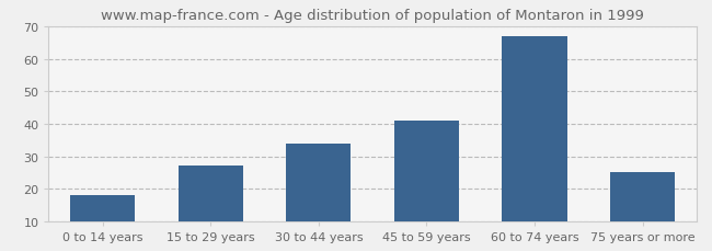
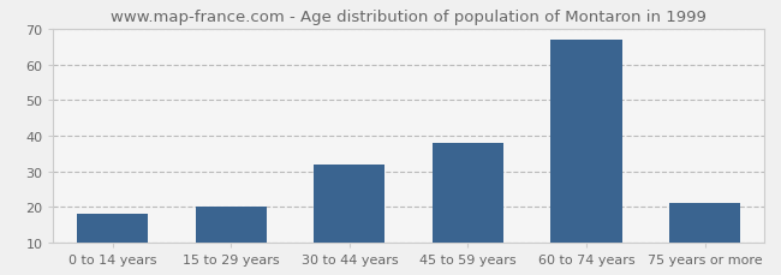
15 to 29 years: 27 -> 20
30 to 44 years: 34 -> 32
45 to 59 years: 41 -> 38
75 years or more: 25 -> 21
